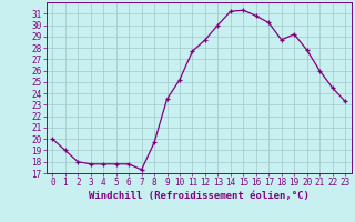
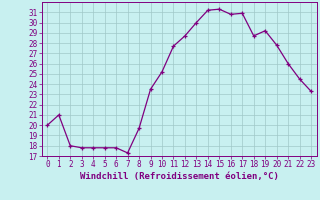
1: 19.0 -> 21.0
17: 30.2 -> 30.9
